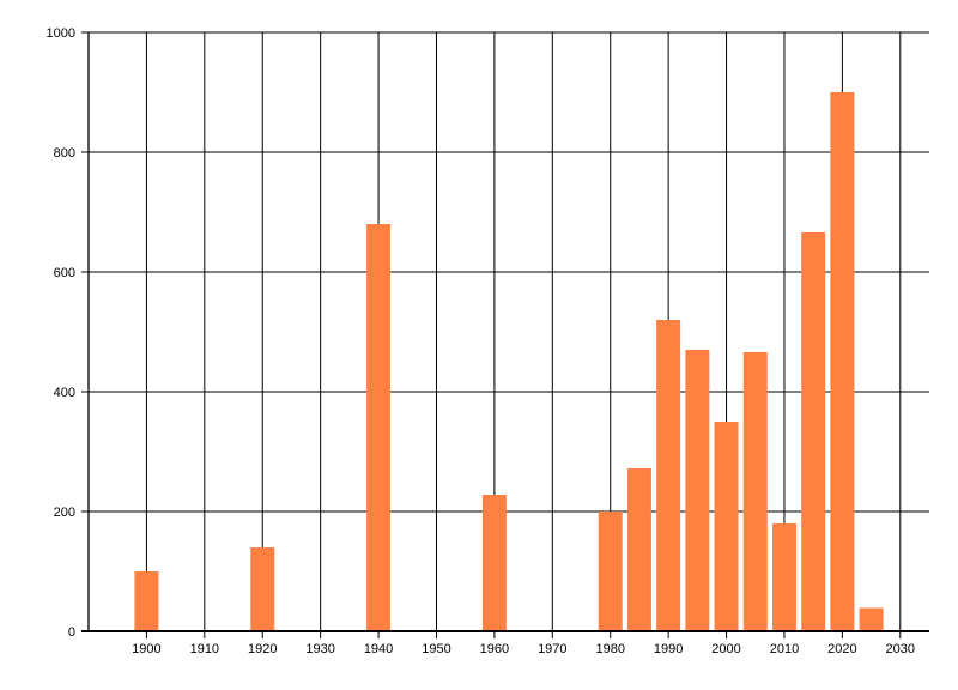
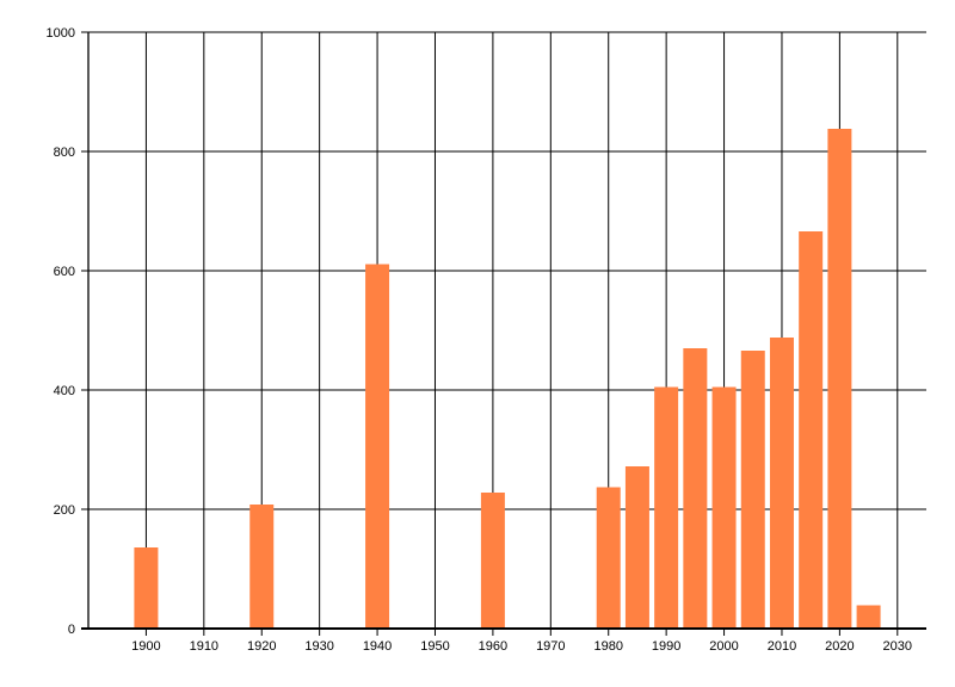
1900: 100 -> 140
1920: 140 -> 210
1940: 680 -> 610
1980: 200 -> 240
1990: 520 -> 400
2000: 350 -> 400
2010: 180 -> 490
2020: 900 -> 840
